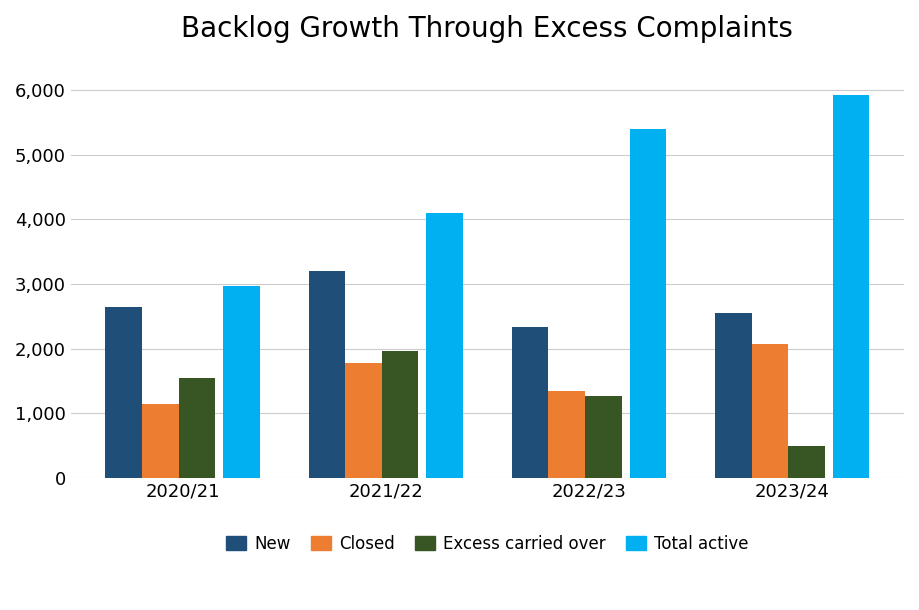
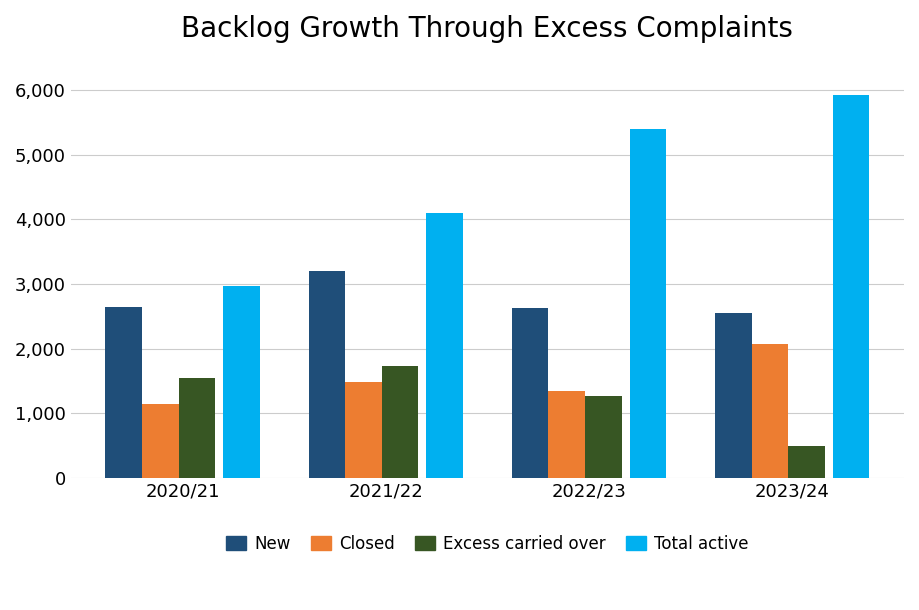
Closed/2021/22: 1,780 -> 1,480
Excess carried over/2021/22: 1,960 -> 1,730
New/2022/23: 2,340 -> 2,630
